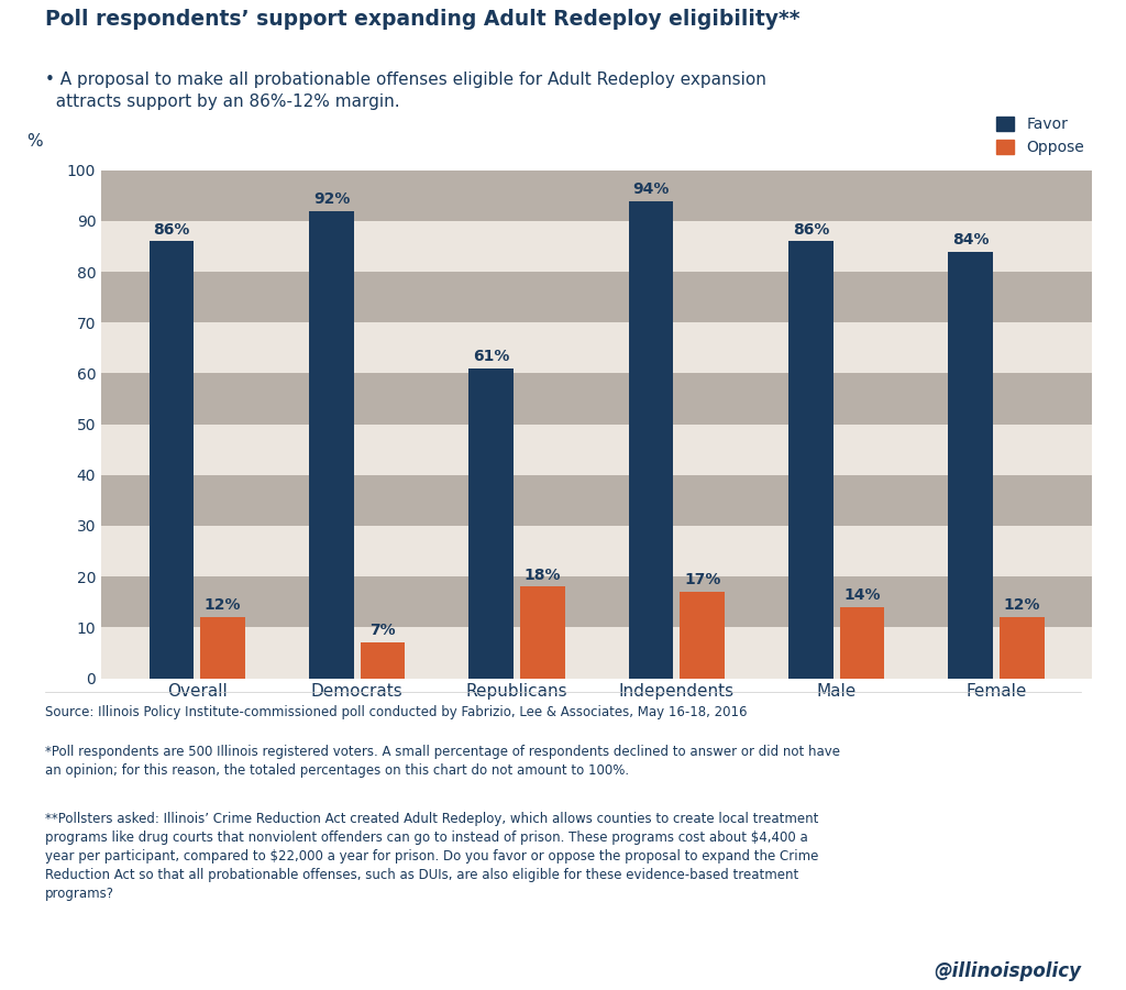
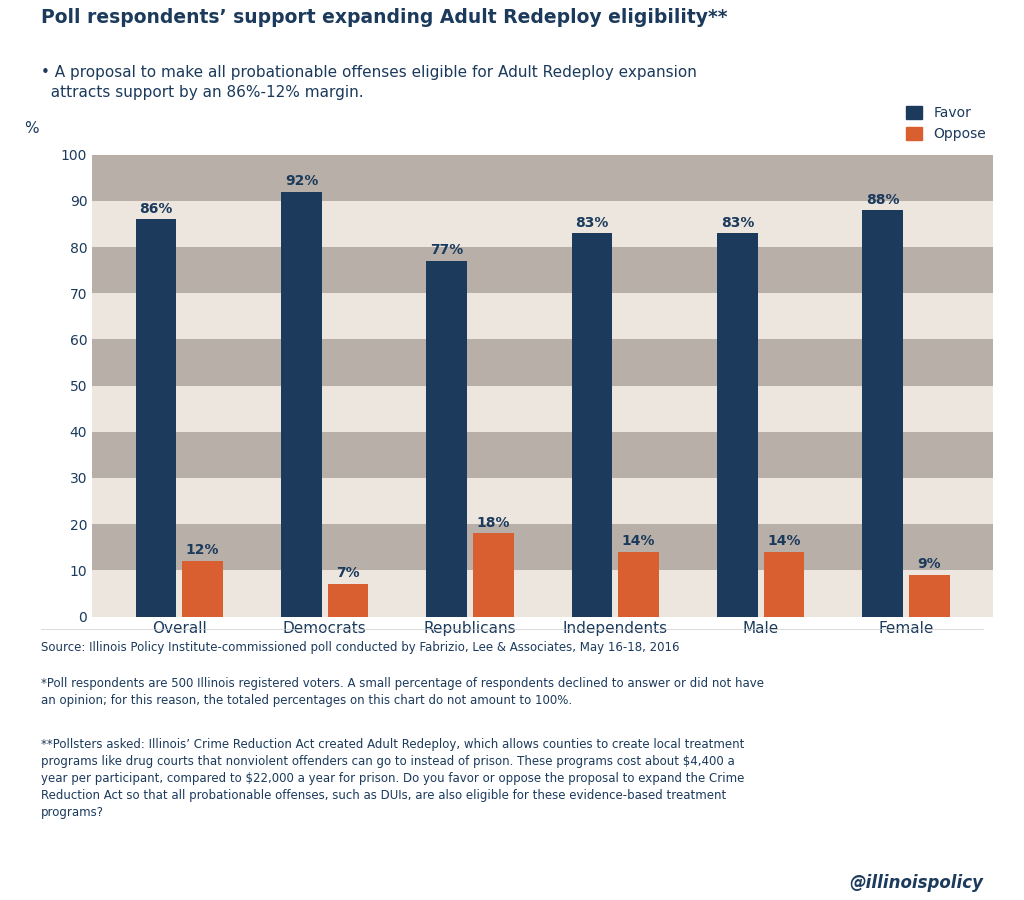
Favor/Republicans: 61% -> 77%
Favor/Independents: 94% -> 83%
Oppose/Independents: 17% -> 14%
Favor/Male: 86% -> 83%
Favor/Female: 84% -> 88%
Oppose/Female: 12% -> 9%
